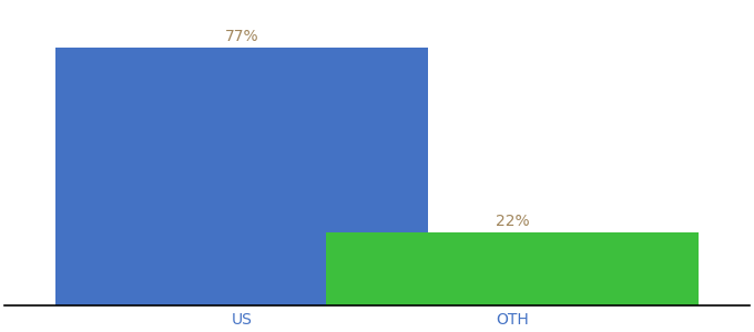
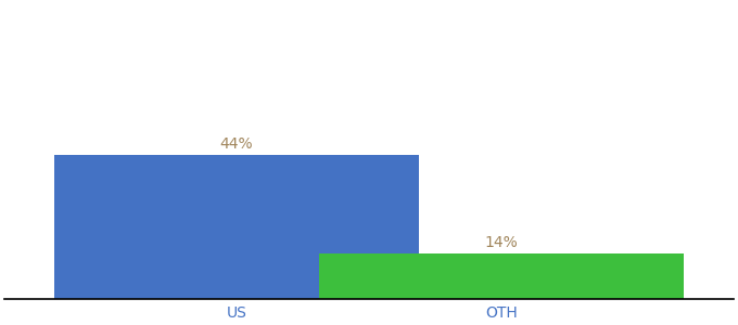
US: 77% -> 44%
OTH: 22% -> 14%
